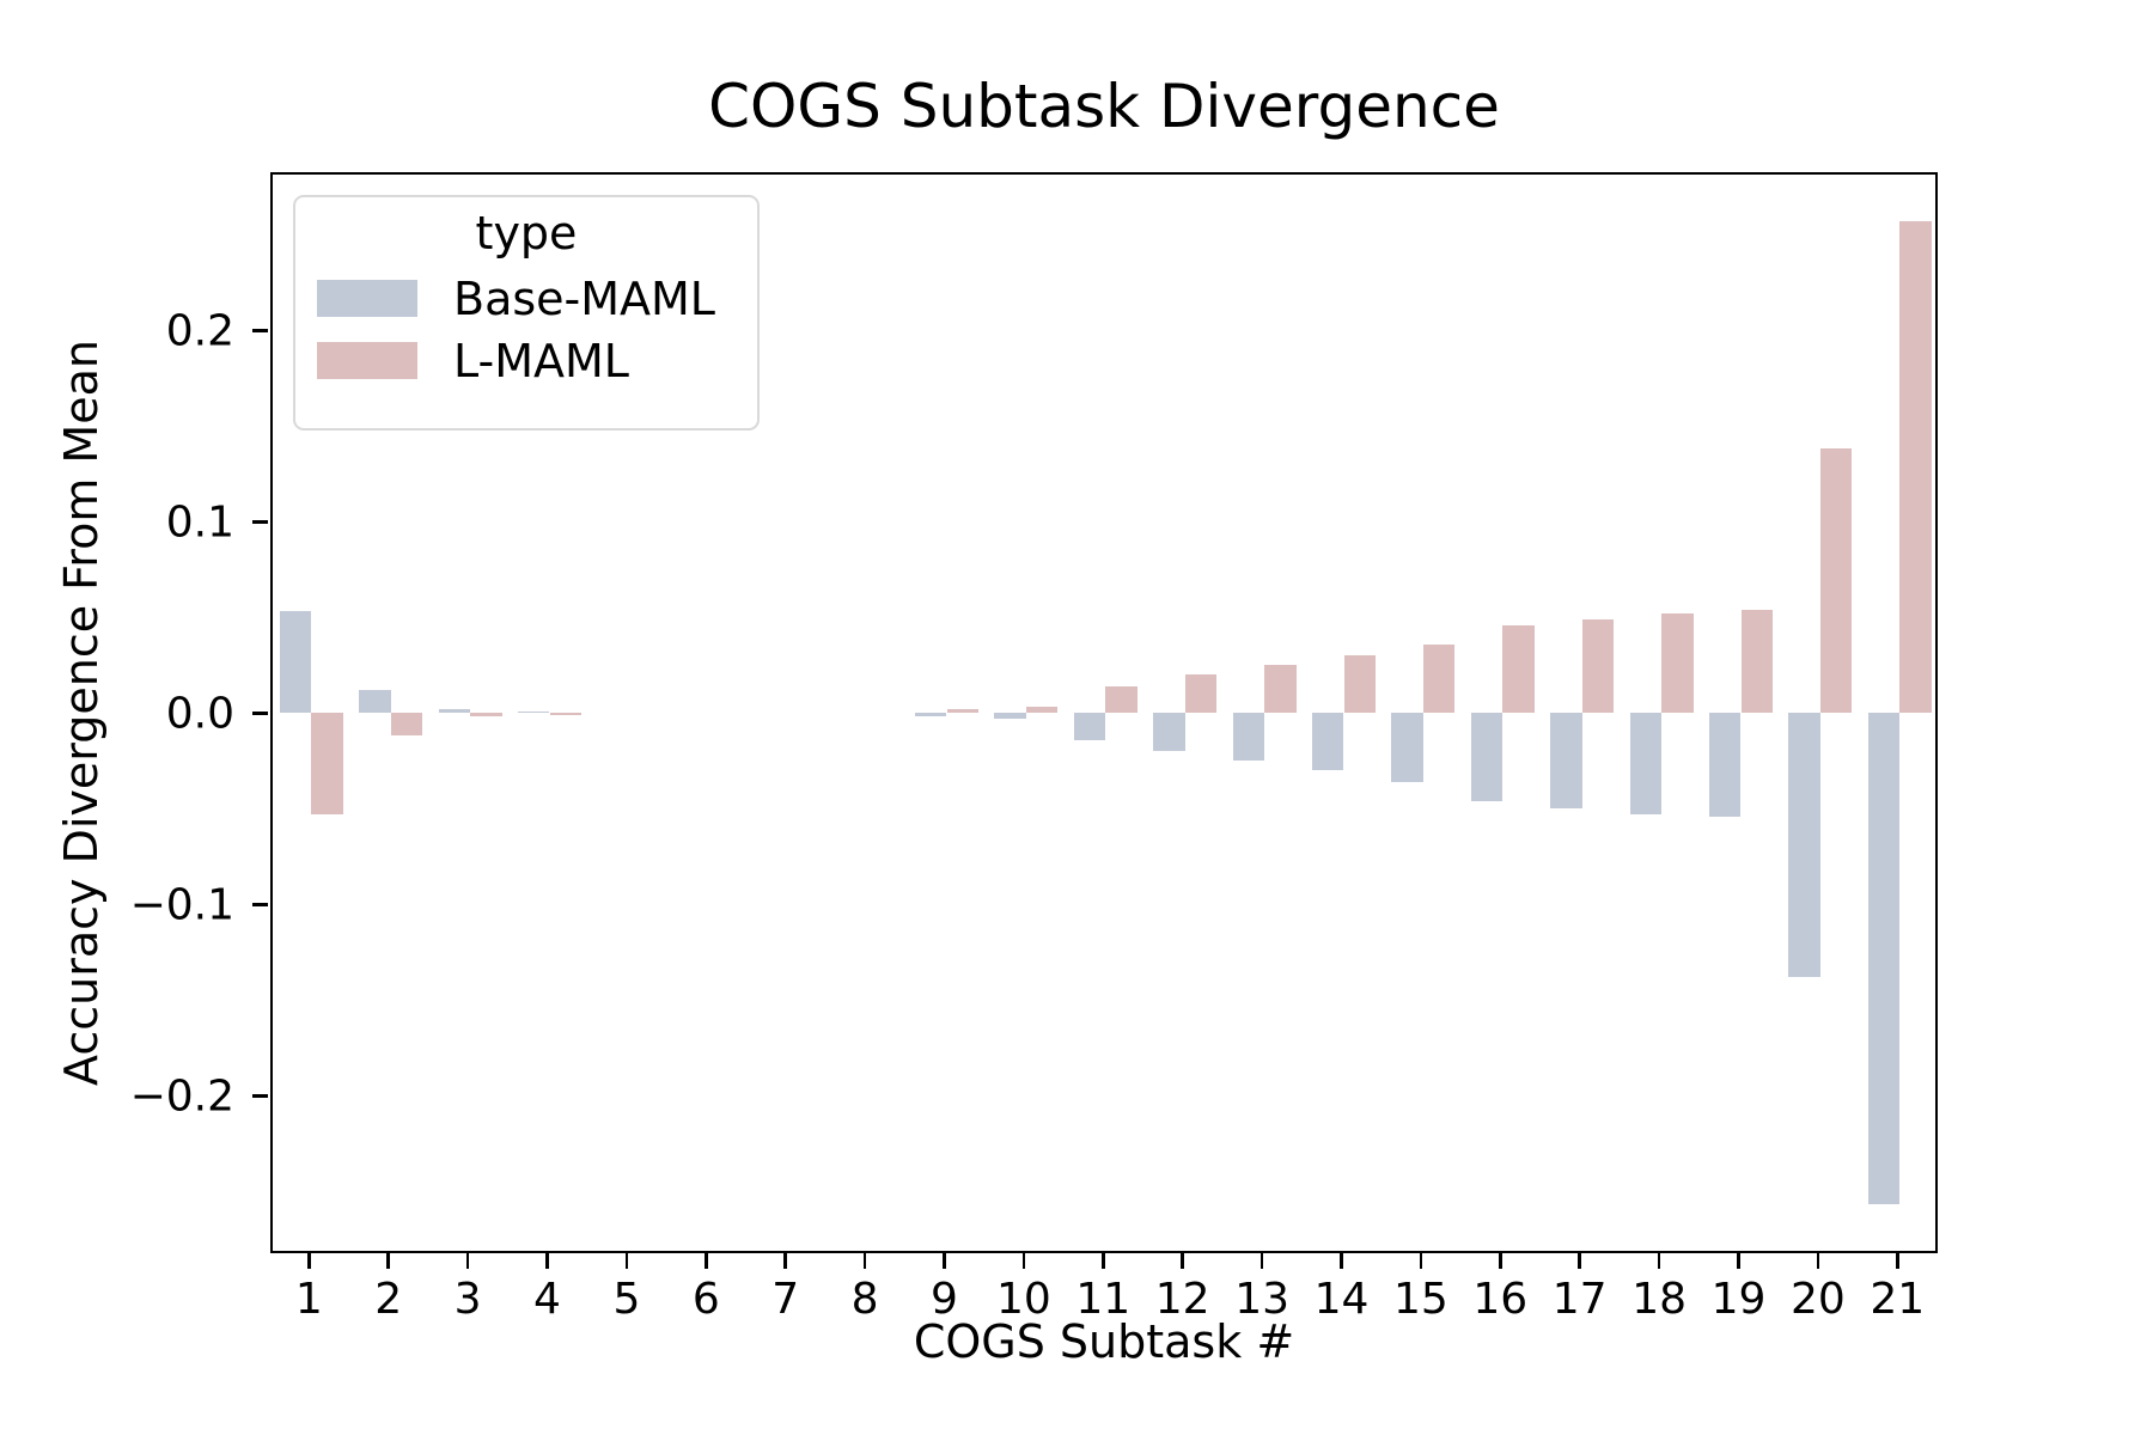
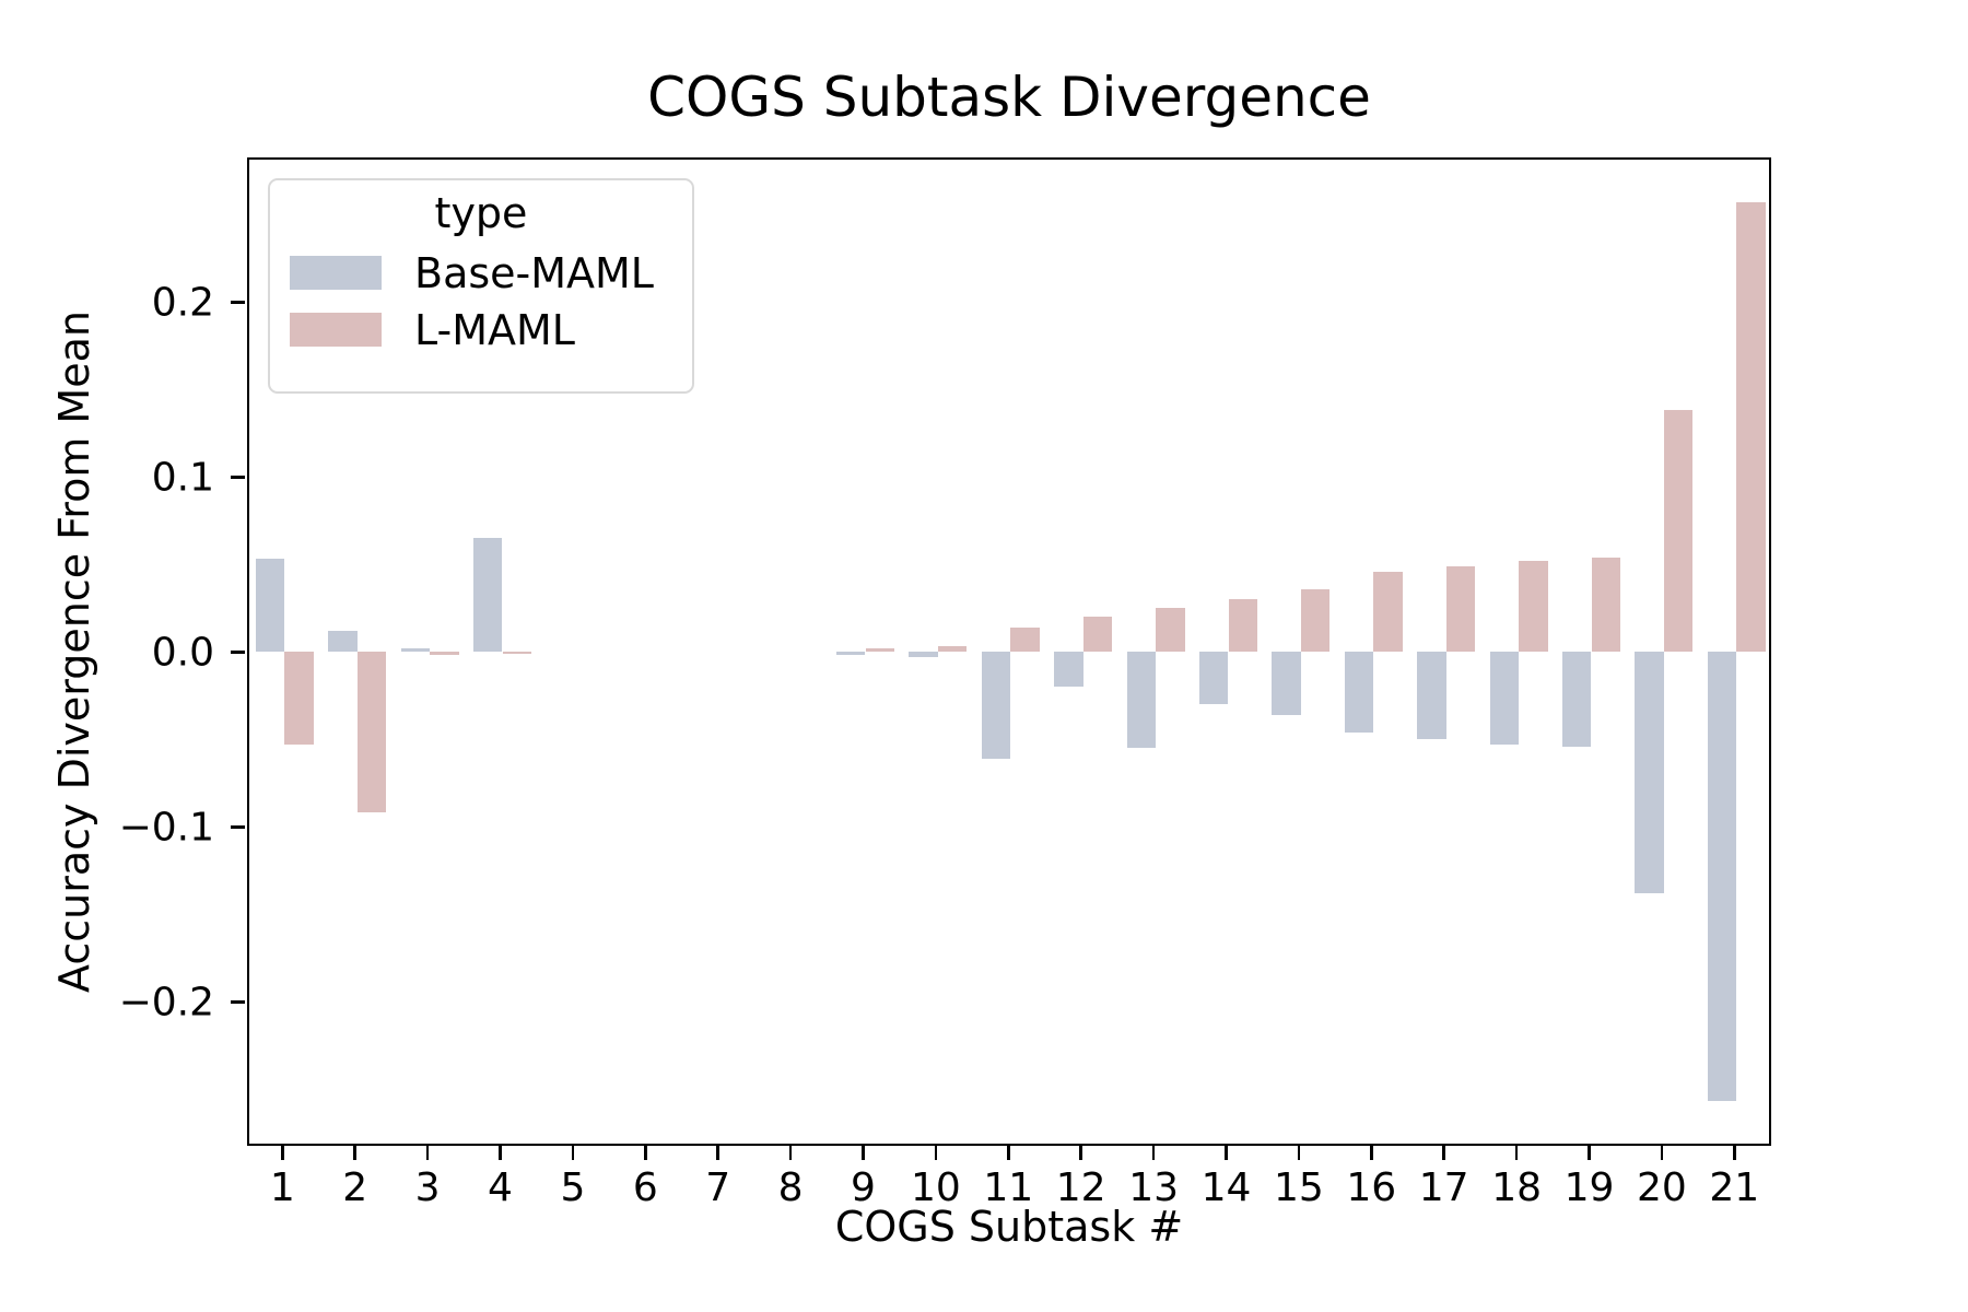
L-MAML/2: -0.012 -> -0.092
Base-MAML/4: 0.001 -> 0.065
Base-MAML/11: -0.014 -> -0.061
Base-MAML/13: -0.025 -> -0.055
